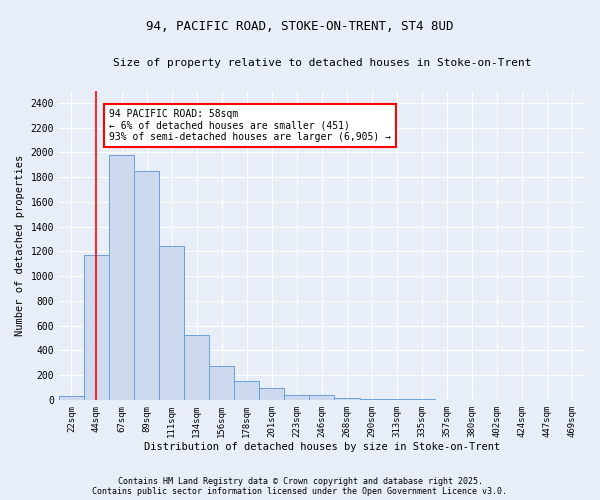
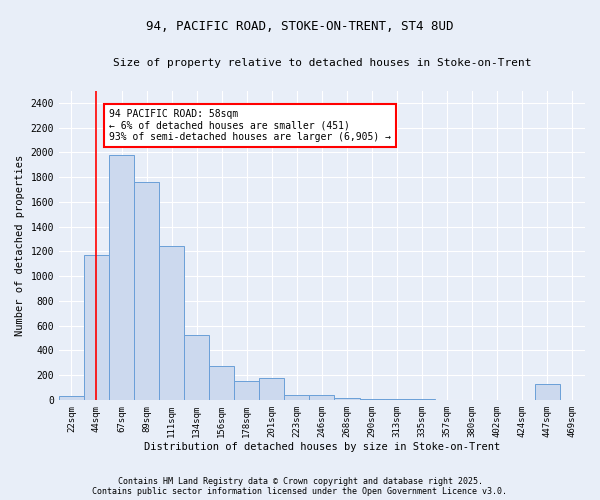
89sqm: 1850 -> 1760
201sqm: 100 -> 180
447sqm: 0 -> 130
